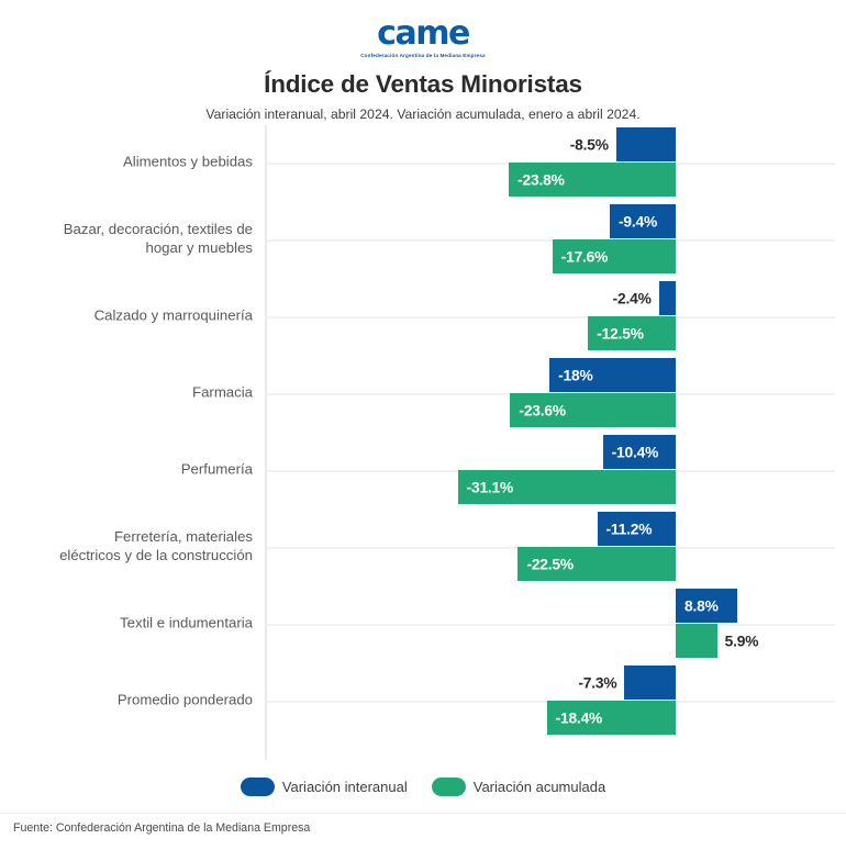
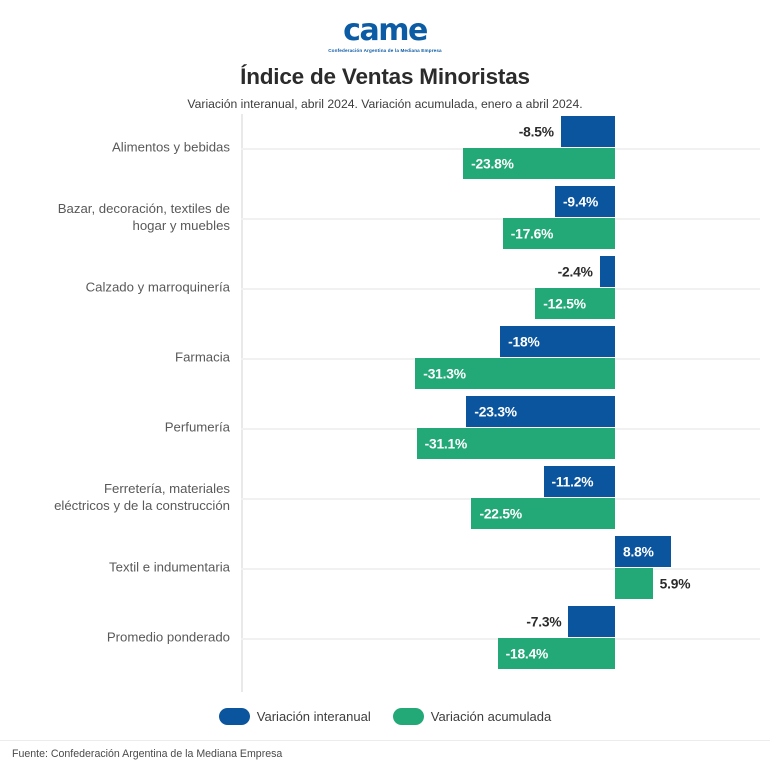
Variación acumulada/Farmacia: -23.6% -> -31.3%
Variación interanual/Perfumería: -10.4% -> -23.3%
